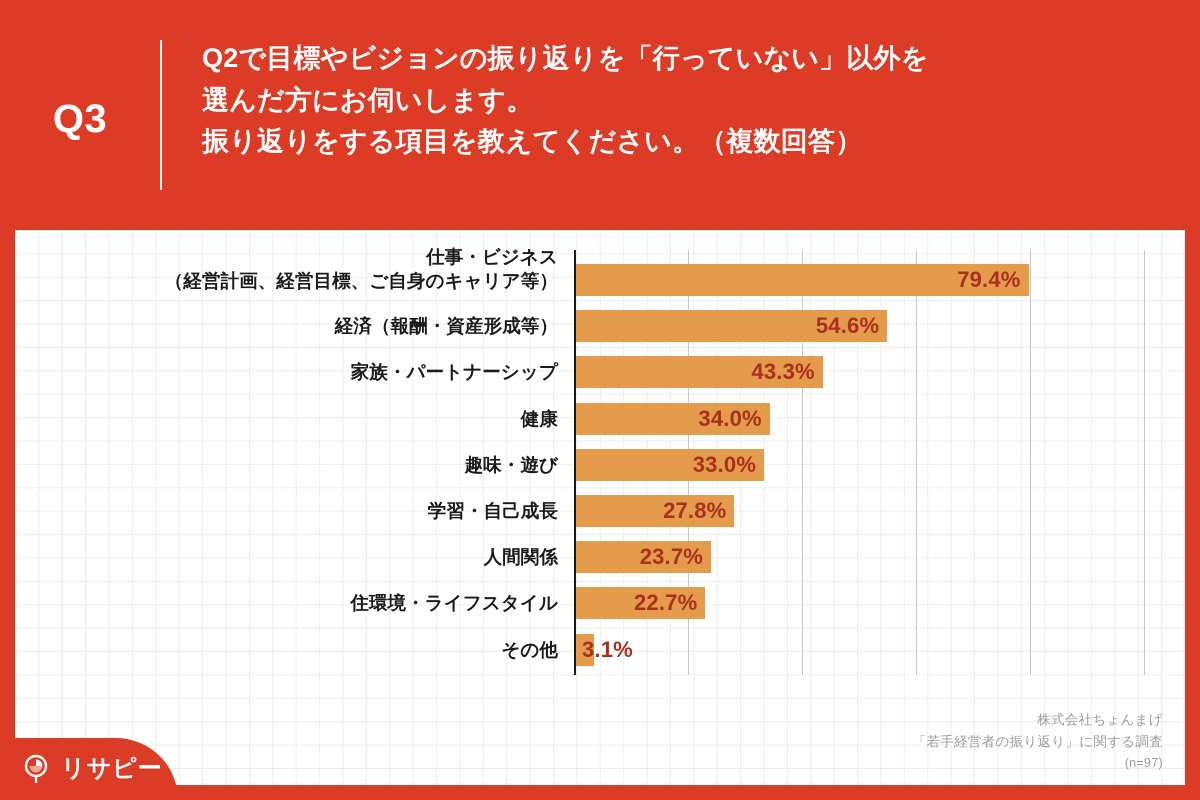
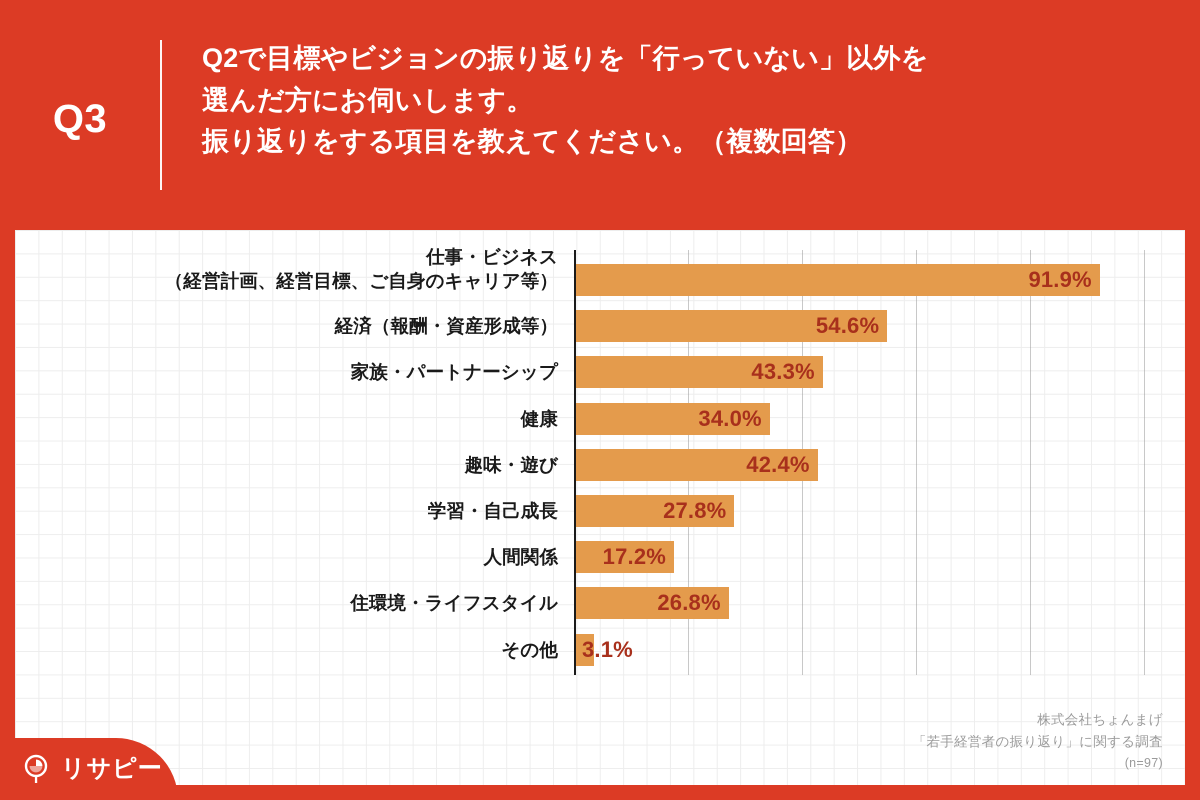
仕事・ビジネス （経営計画、経営目標、ご自身のキャリア等）: 79.4% -> 91.9%
趣味・遊び: 33.0% -> 42.4%
人間関係: 23.7% -> 17.2%
住環境・ライフスタイル: 22.7% -> 26.8%
